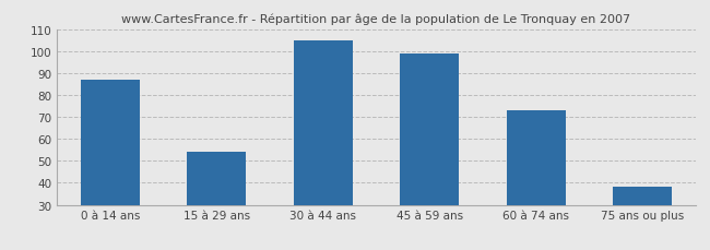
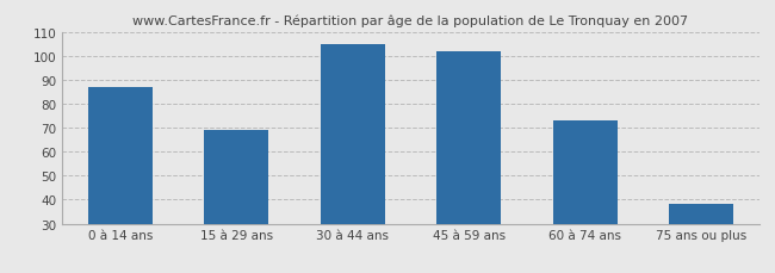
15 à 29 ans: 54 -> 69
45 à 59 ans: 99 -> 102
